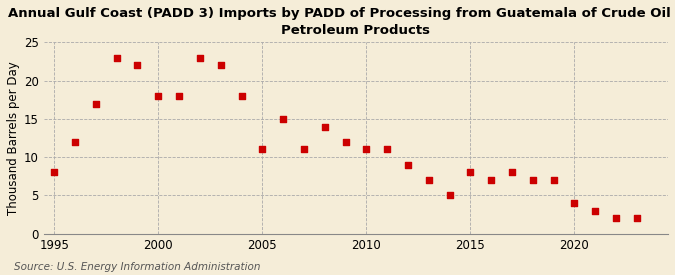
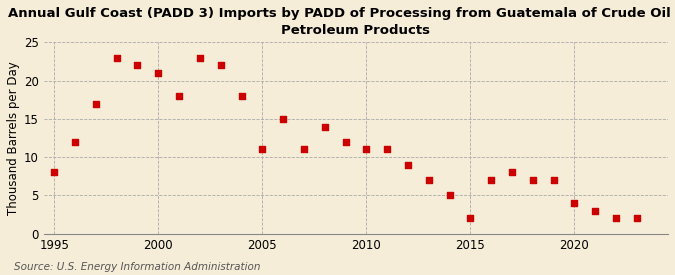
2000: 18 -> 21
2015: 8 -> 2
